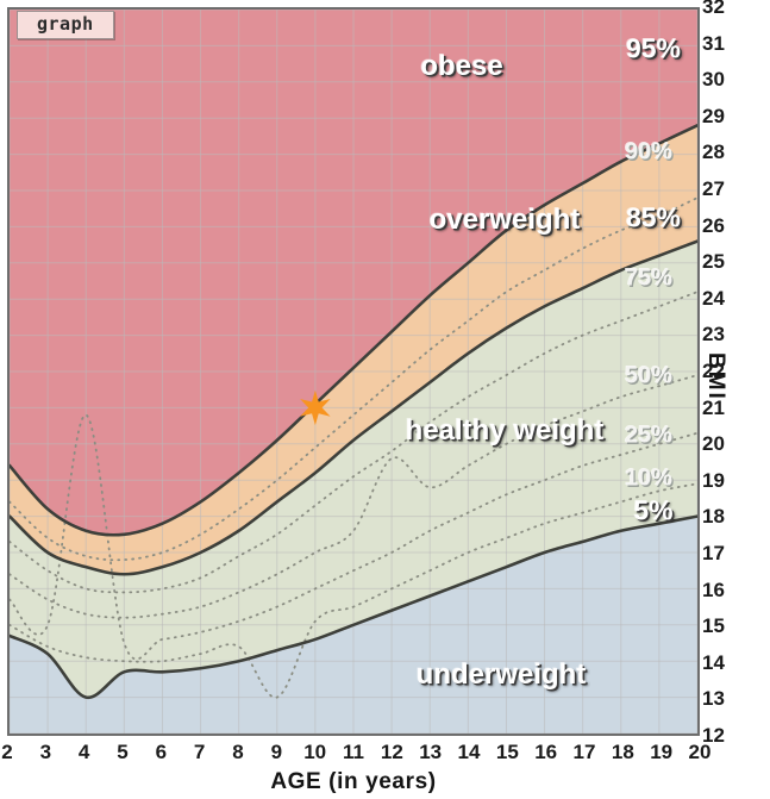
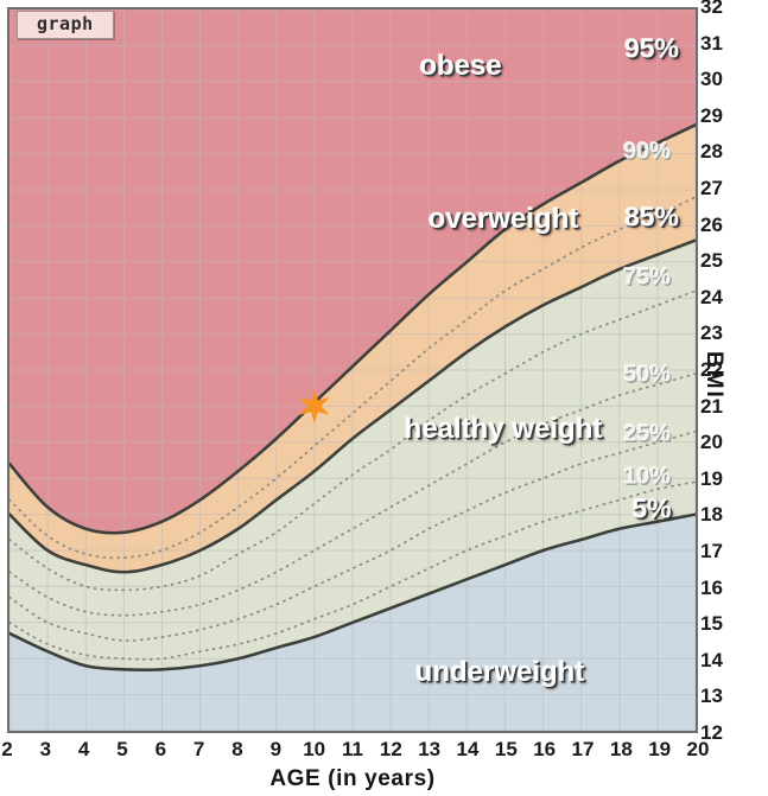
25%/4: 20.8 -> 14.7
5%/4: 13.0 -> 13.8
10%/9: 13.0 -> 14.7
50%/12: 19.6 -> 18.2
